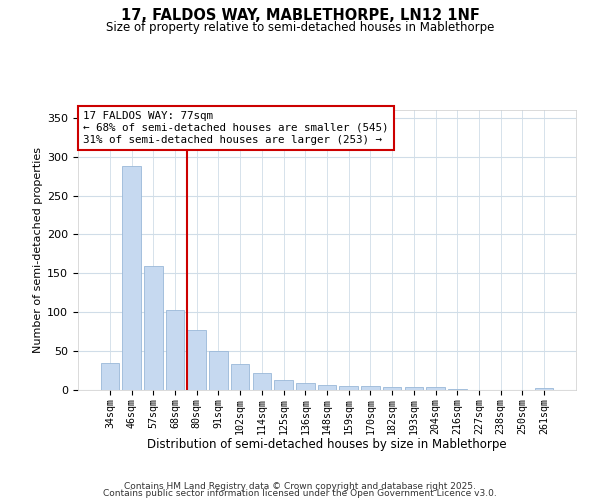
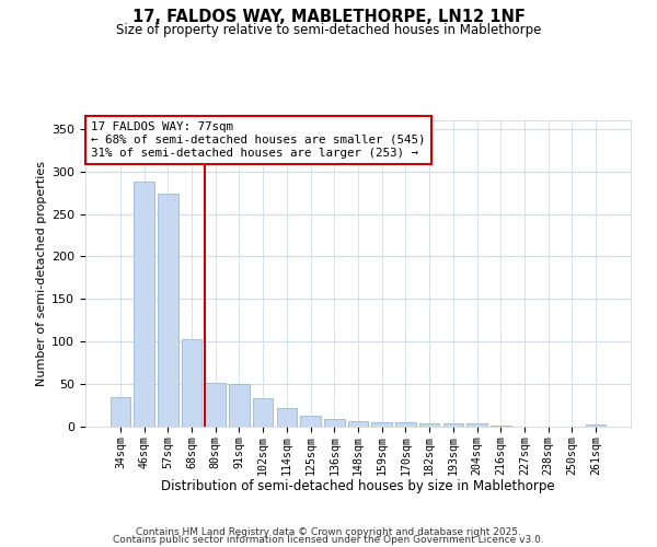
57sqm: 160 -> 274
80sqm: 77 -> 52
